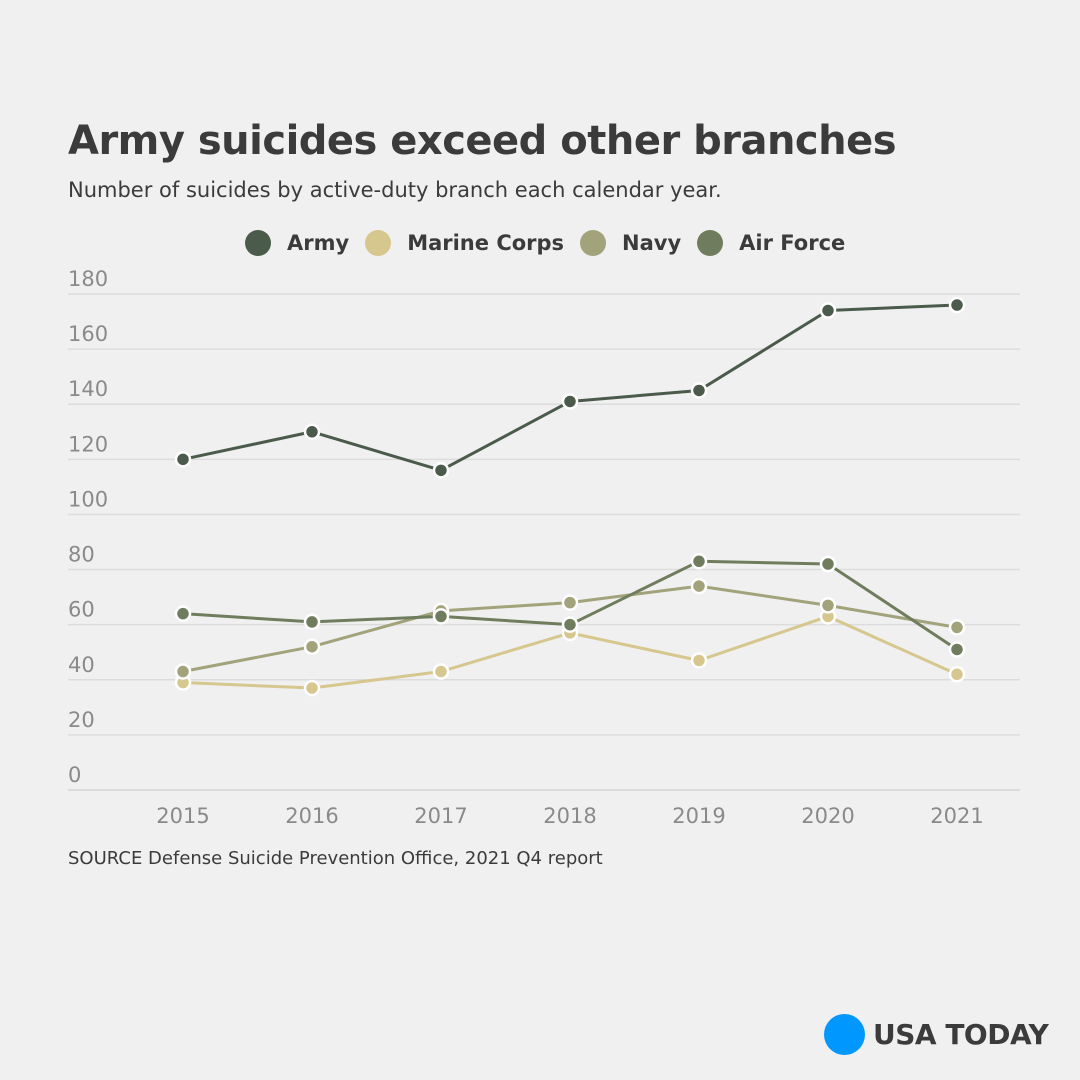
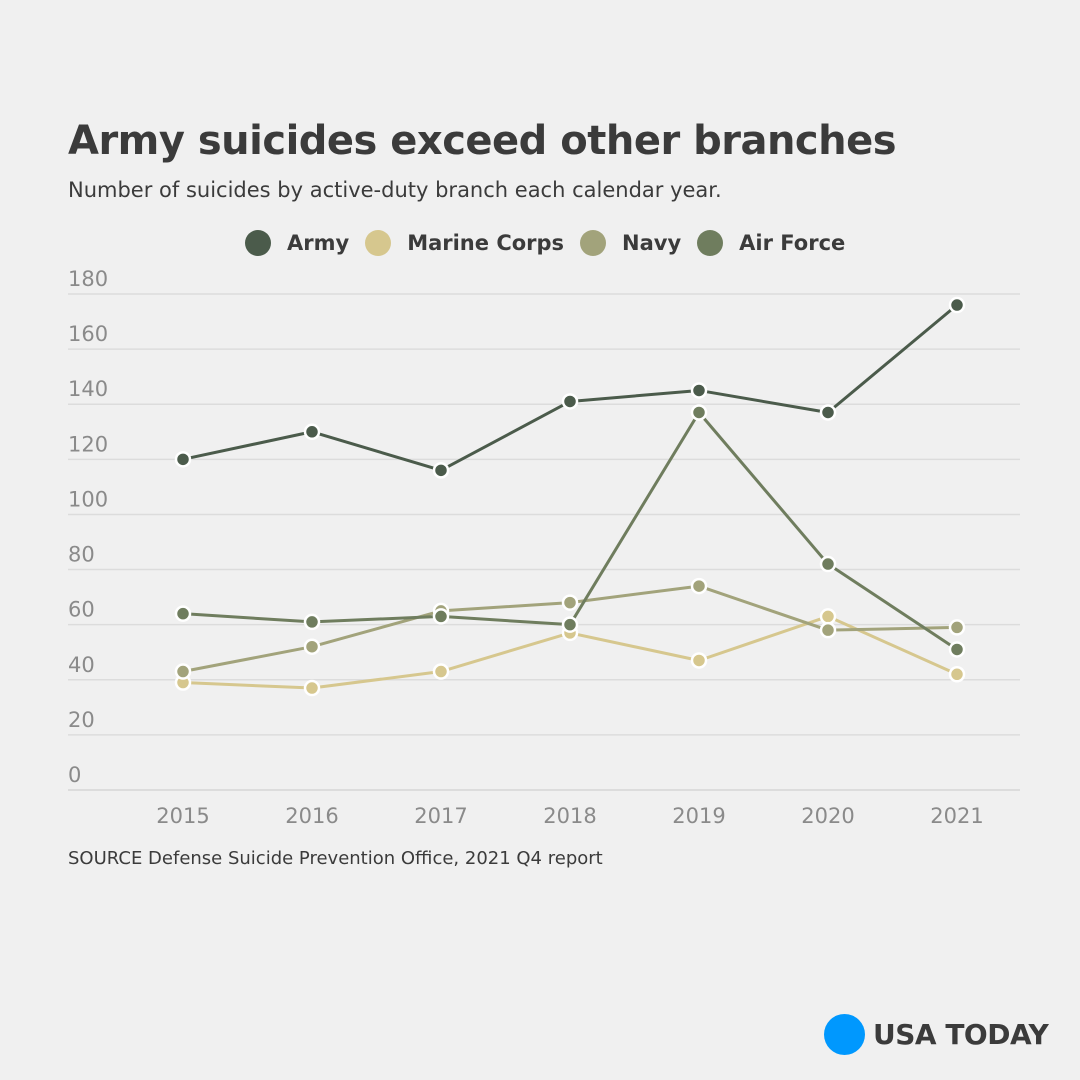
Air Force/2019: 83 -> 137
Army/2020: 174 -> 137
Navy/2020: 67 -> 58
